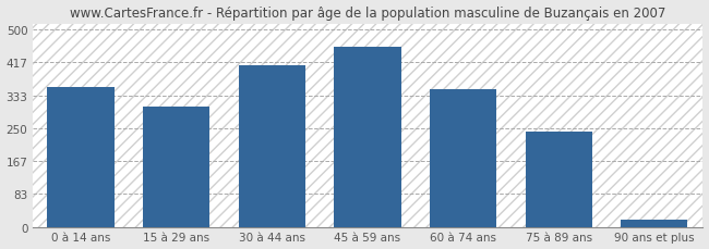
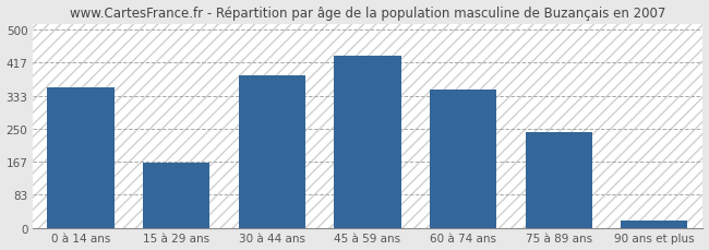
15 à 29 ans: 305 -> 165
30 à 44 ans: 410 -> 385
45 à 59 ans: 455 -> 435
